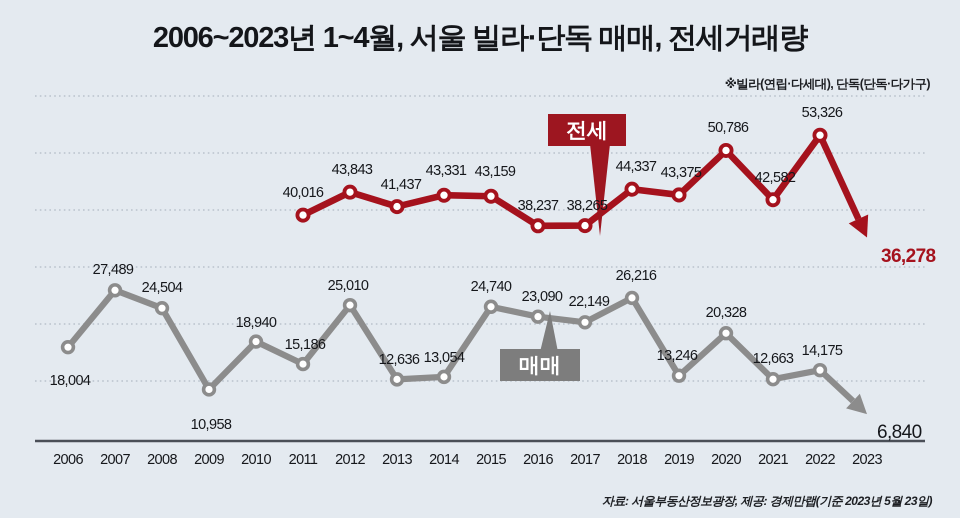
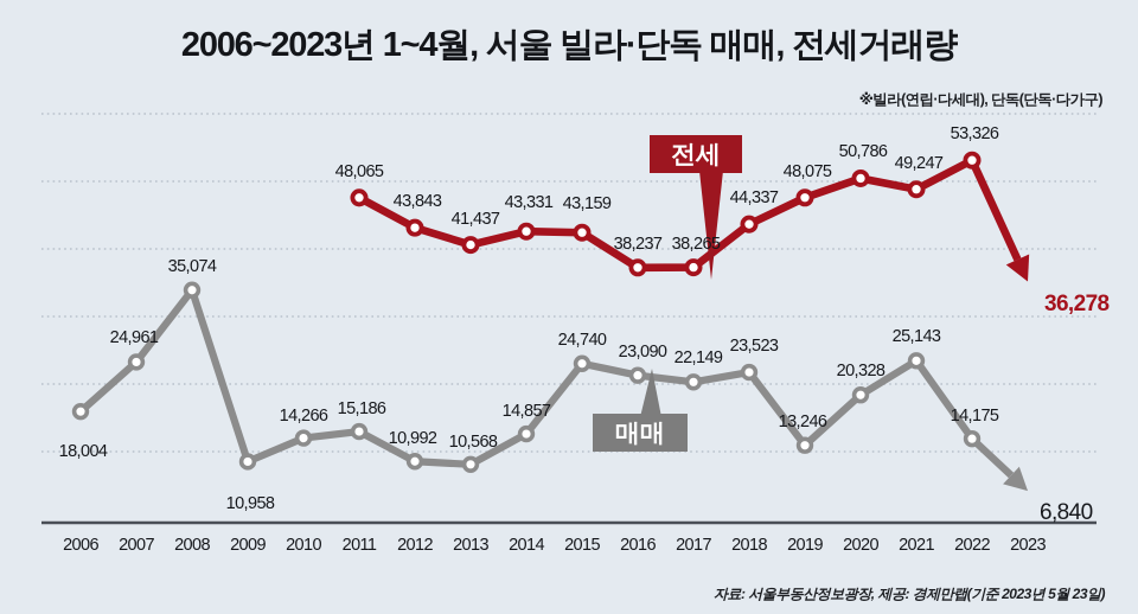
매매/2007: 27,489 -> 24,961
매매/2008: 24,504 -> 35,074
매매/2010: 18,940 -> 14,266
전세/2011: 40,016 -> 48,065
매매/2012: 25,010 -> 10,992
매매/2013: 12,636 -> 10,568
매매/2014: 13,054 -> 14,857
매매/2018: 26,216 -> 23,523
전세/2019: 43,375 -> 48,075
전세/2021: 42,582 -> 49,247
매매/2021: 12,663 -> 25,143
